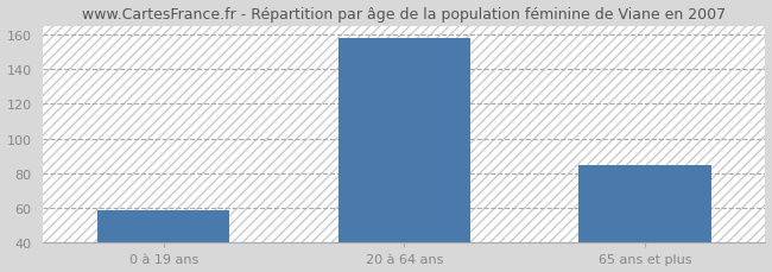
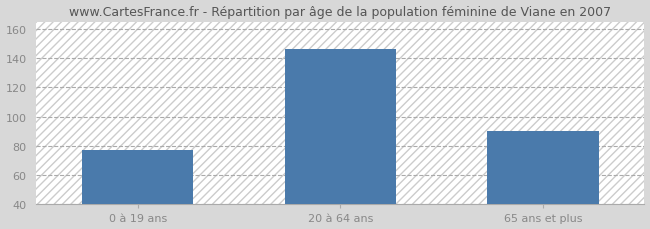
0 à 19 ans: 59 -> 77
20 à 64 ans: 158 -> 146
65 ans et plus: 85 -> 90
